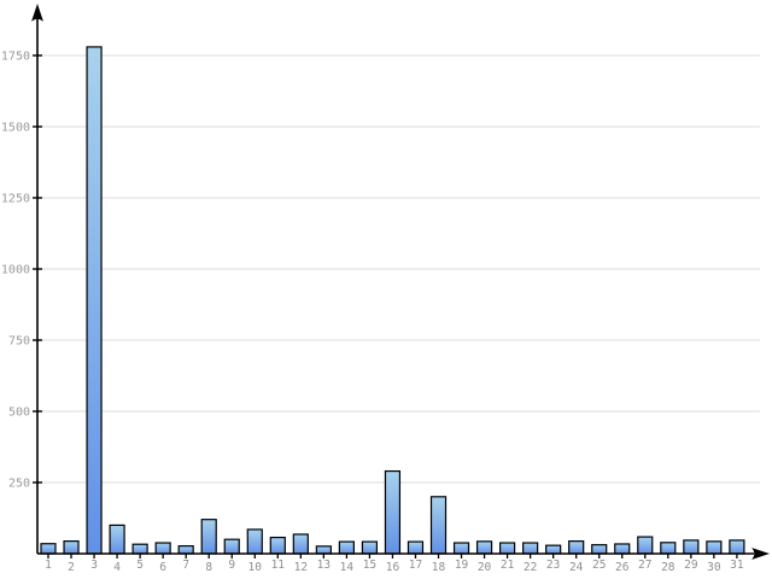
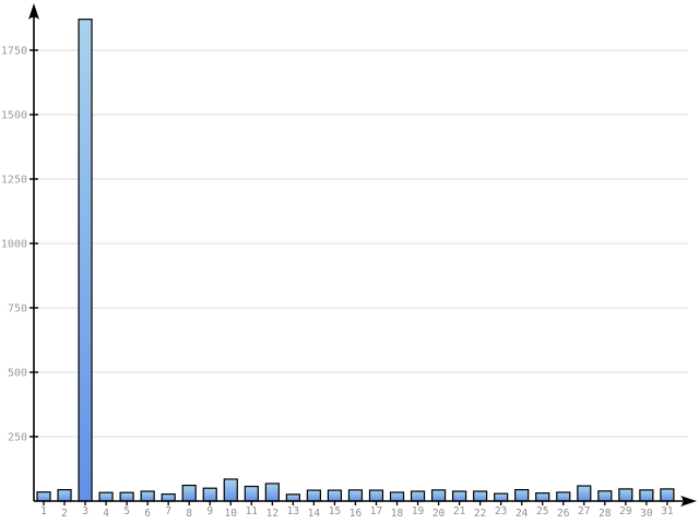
3: 1780 -> 1870
4: 100 -> 30
8: 120 -> 60
16: 290 -> 40
18: 200 -> 30
